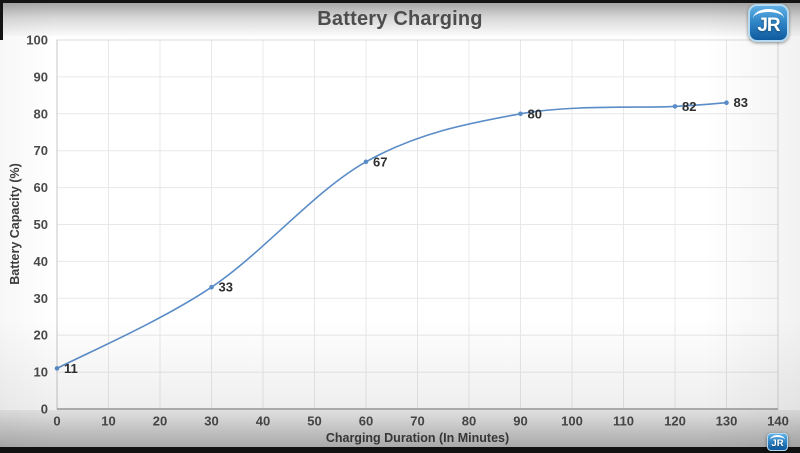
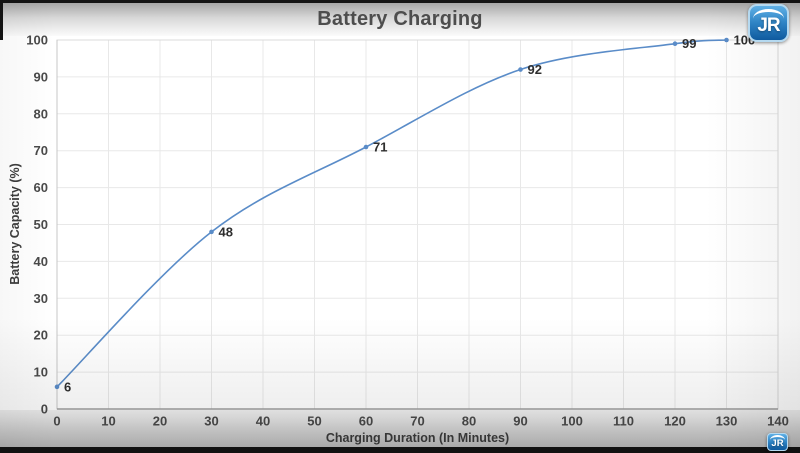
0: 11 -> 6
30: 33 -> 48
60: 67 -> 71
90: 80 -> 92
120: 82 -> 99
130: 83 -> 100
